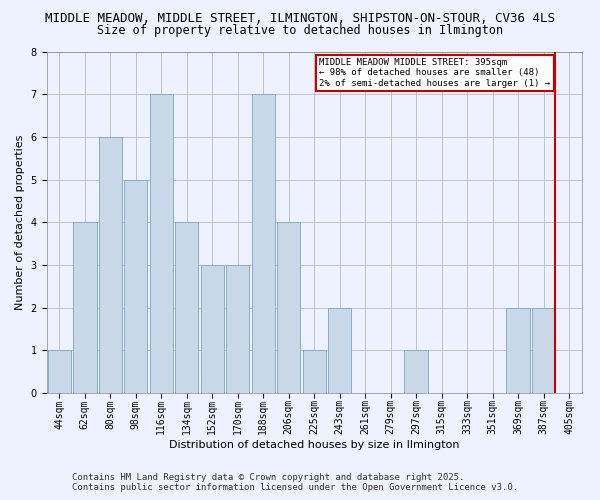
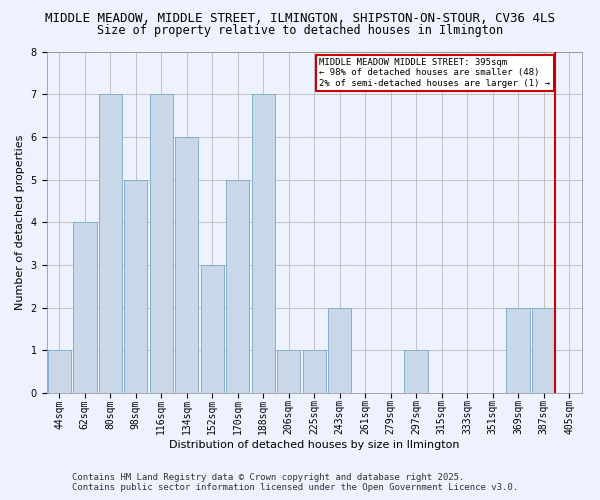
80sqm: 6 -> 7
134sqm: 4 -> 6
170sqm: 3 -> 5
206sqm: 4 -> 1
